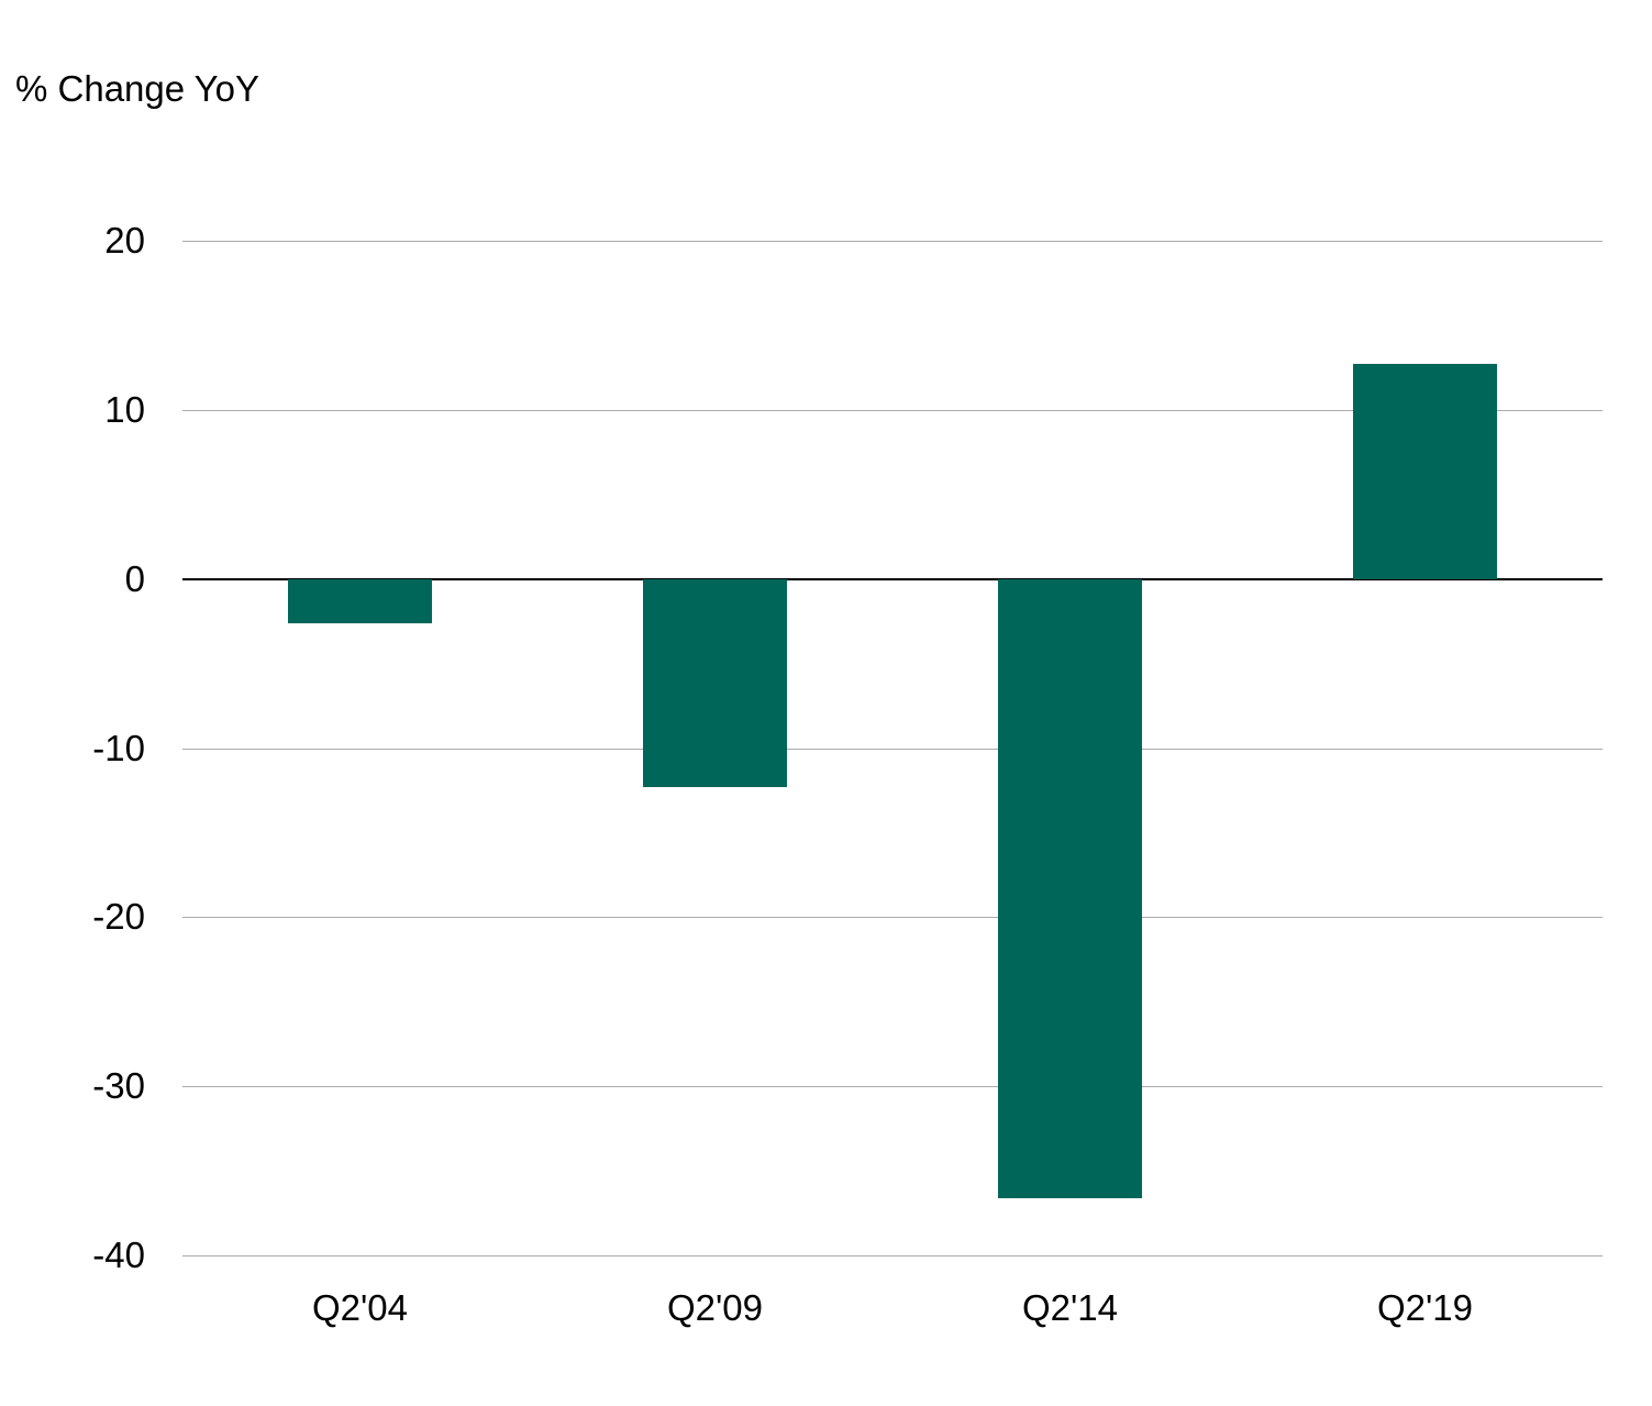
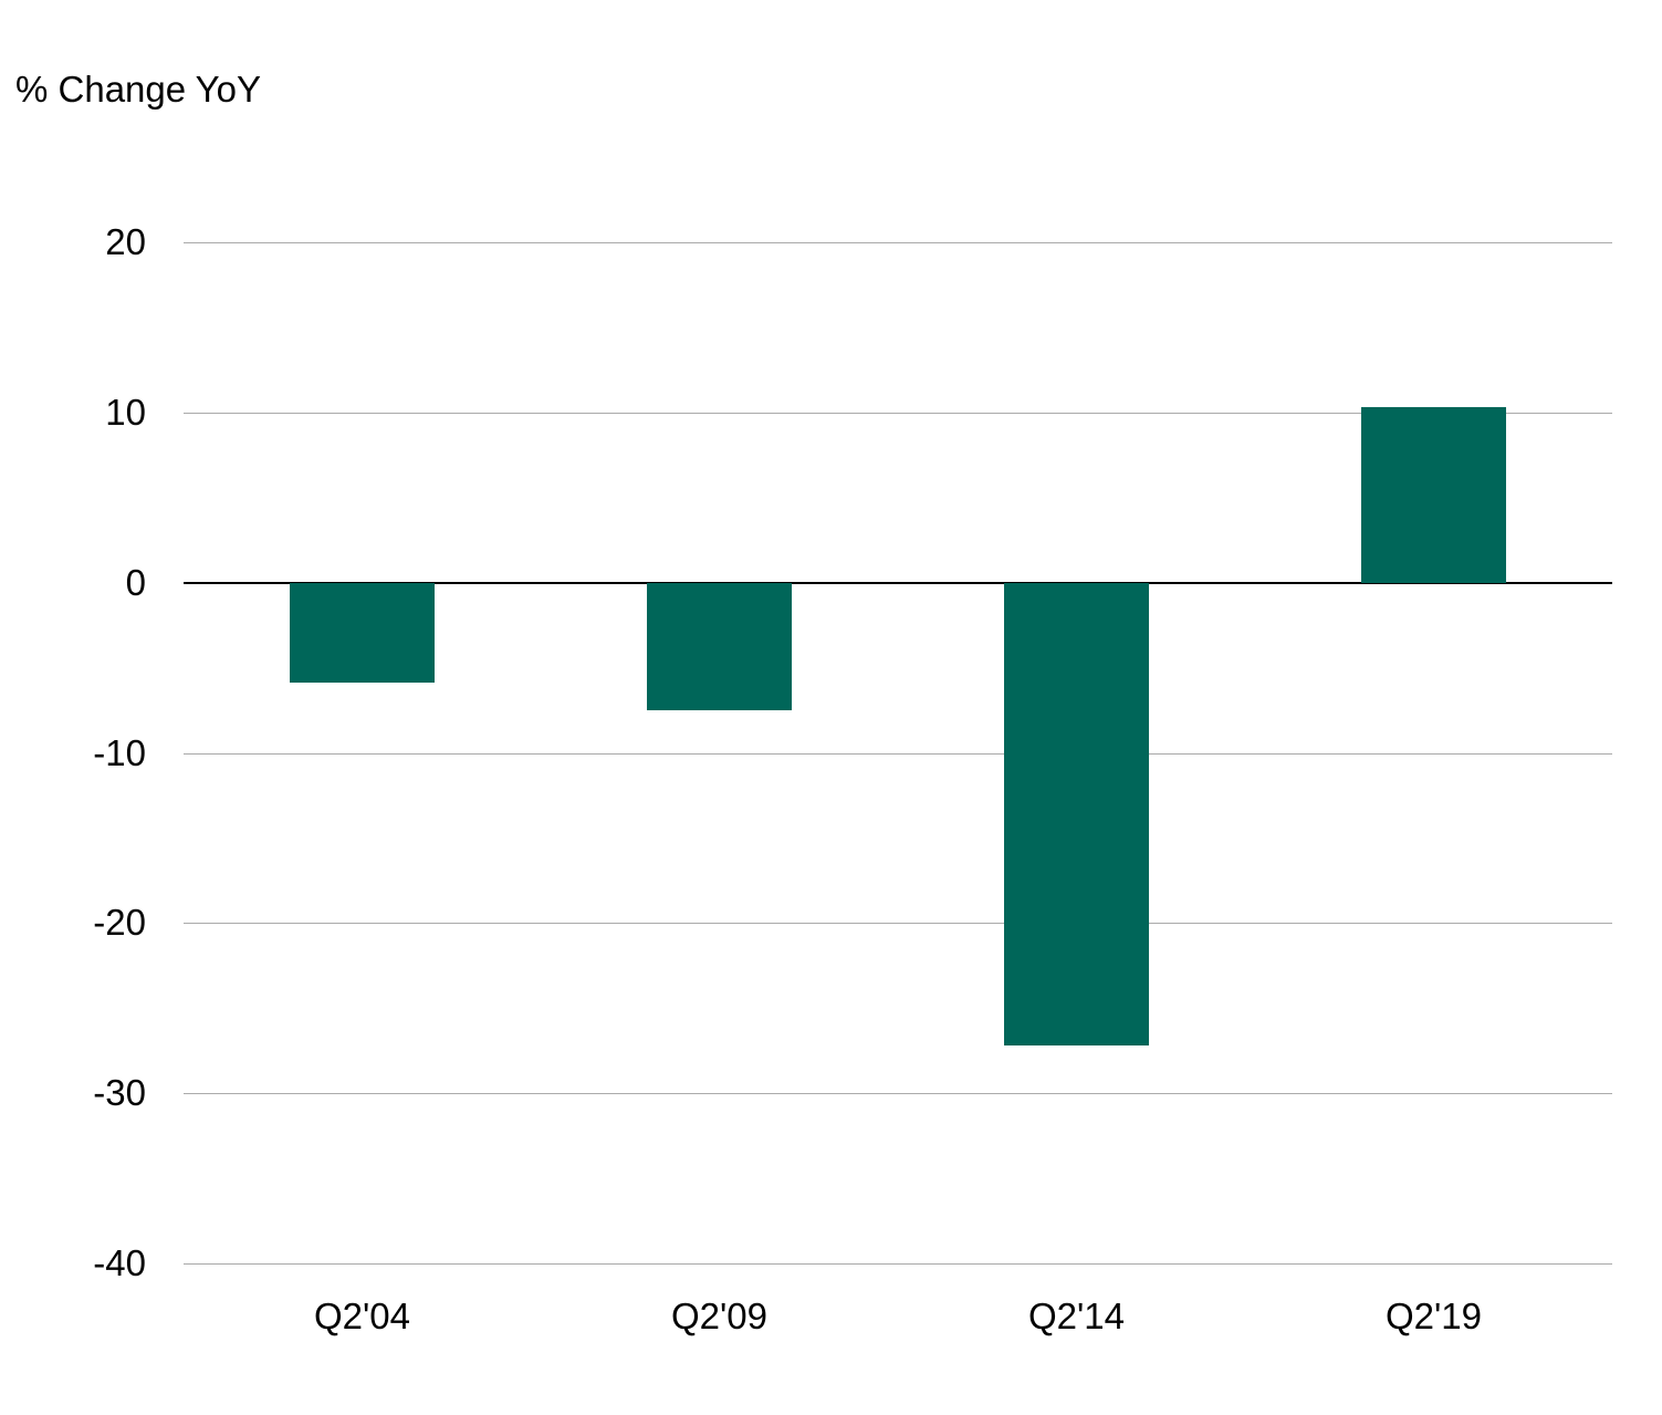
Q2'04: -2.6 -> -5.9
Q2'09: -12.3 -> -7.5
Q2'14: -36.6 -> -27.2
Q2'19: 12.7 -> 10.3
